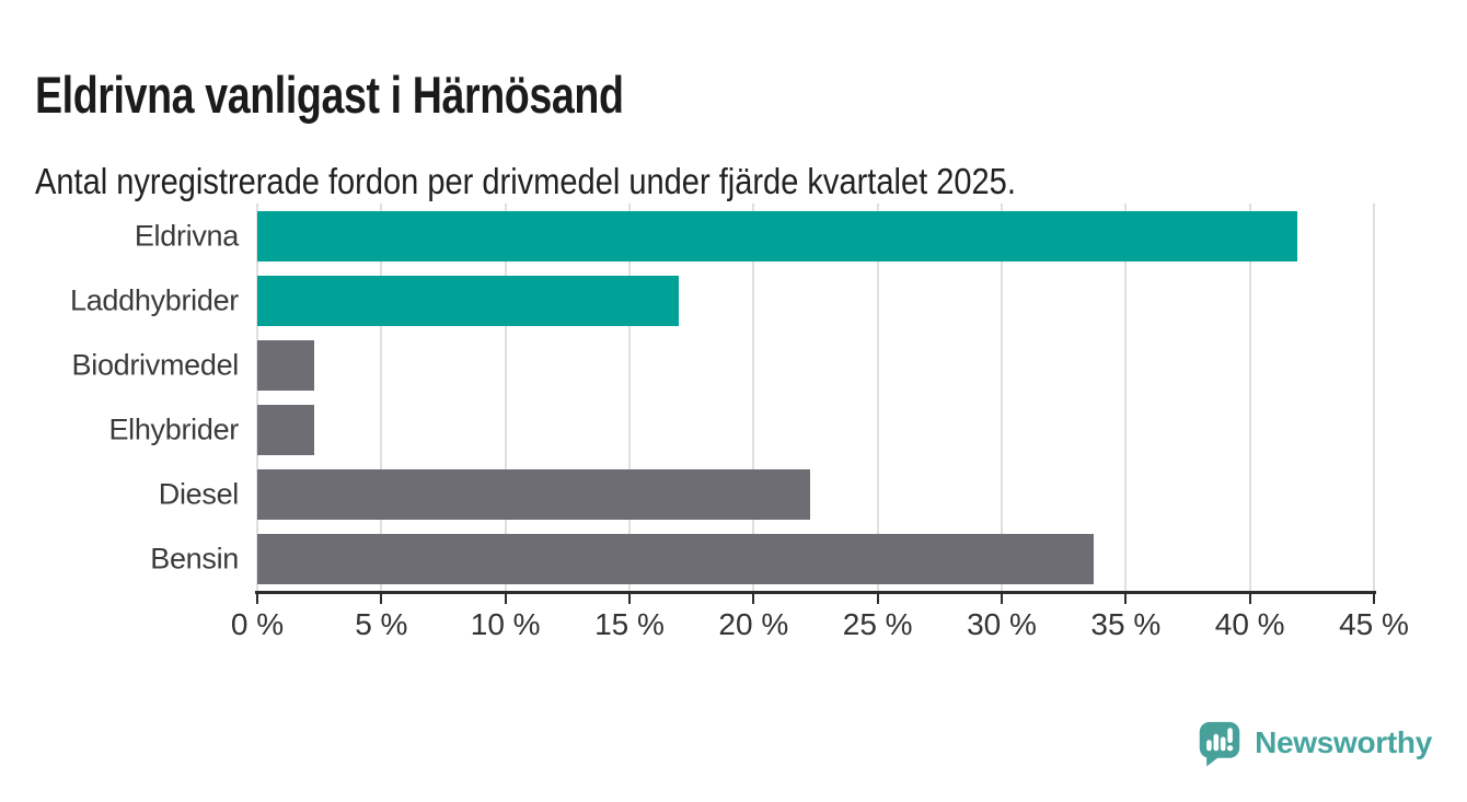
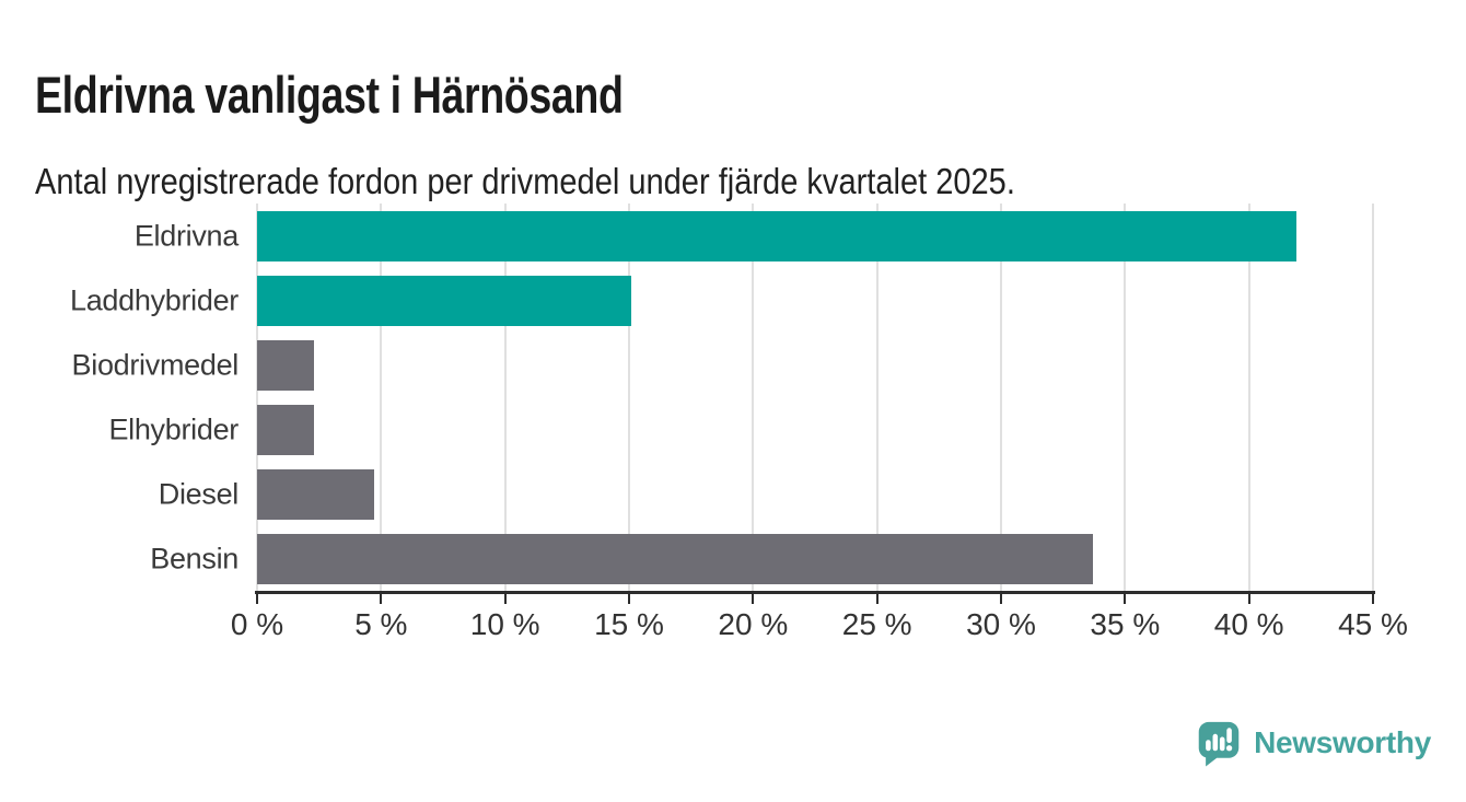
Laddhybrider: 17.0% -> 15.1%
Diesel: 22.3% -> 4.7%
